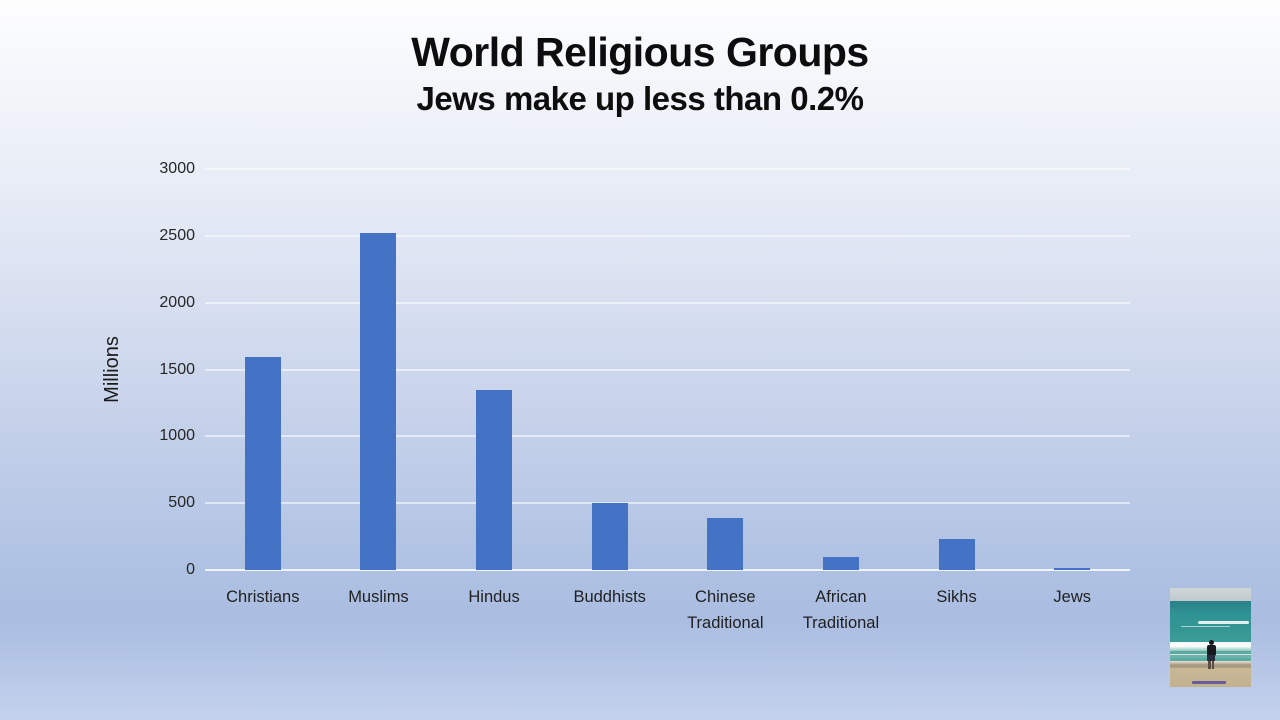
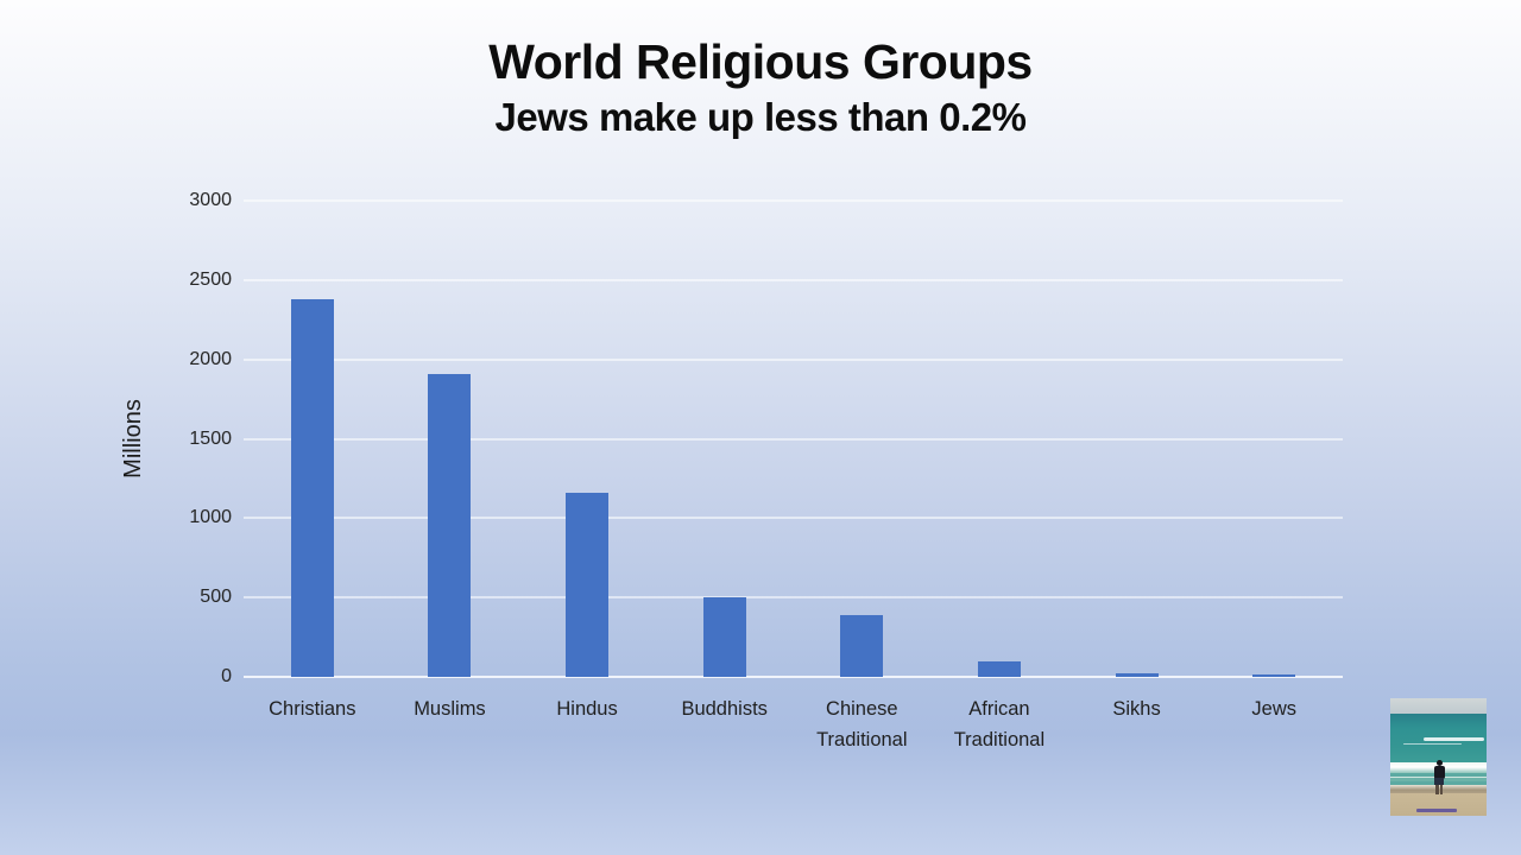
Christians: 1590 -> 2380
Muslims: 2520 -> 1910
Hindus: 1350 -> 1160
Sikhs: 230 -> 20
